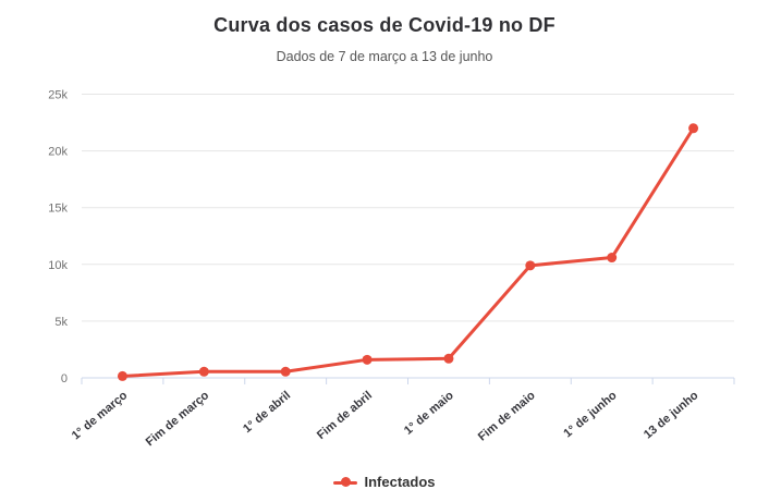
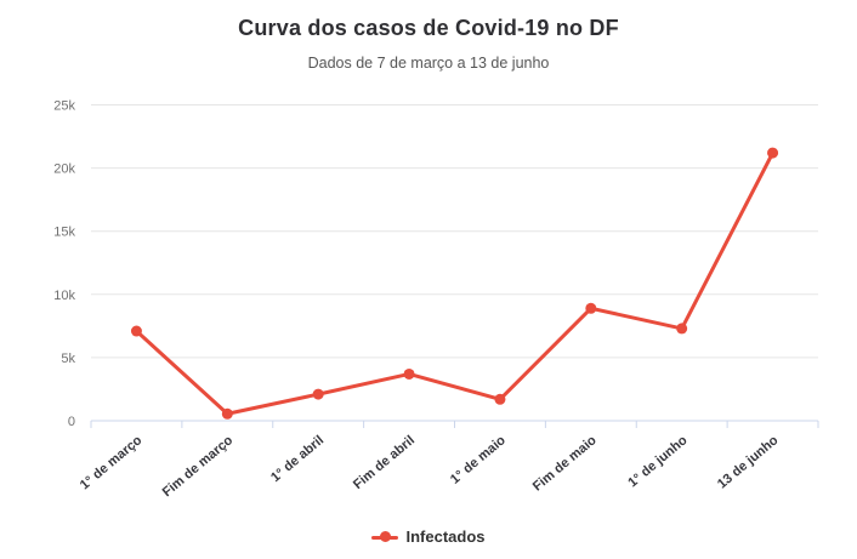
1° de março: 0.2k -> 7.1k
1° de abril: 0.6k -> 2.1k
Fim de abril: 1.6k -> 3.7k
Fim de maio: 9.9k -> 8.9k
1° de junho: 10.6k -> 7.3k
13 de junho: 22.0k -> 21.2k
